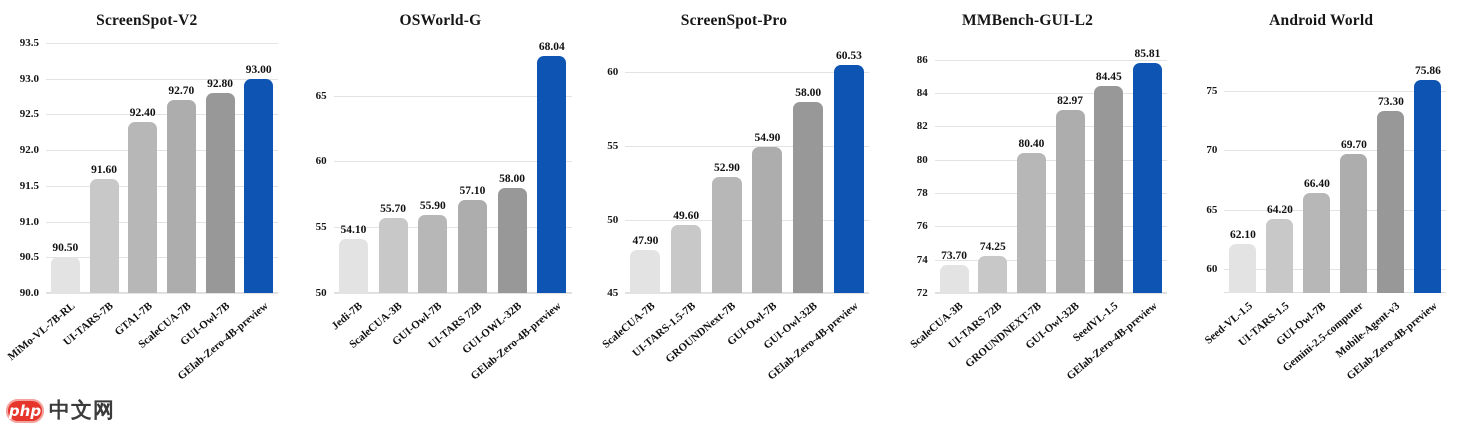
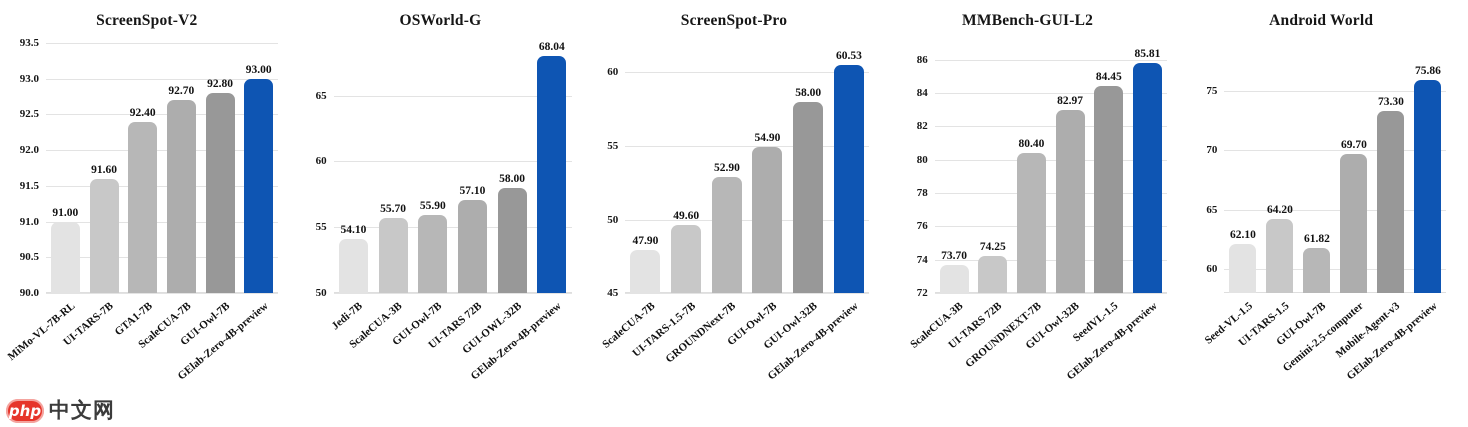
ScreenSpot-V2/MiMo-VL-7B-RL: 90.50 -> 91.00
Android World/GUI-Owl-7B: 66.40 -> 61.82
